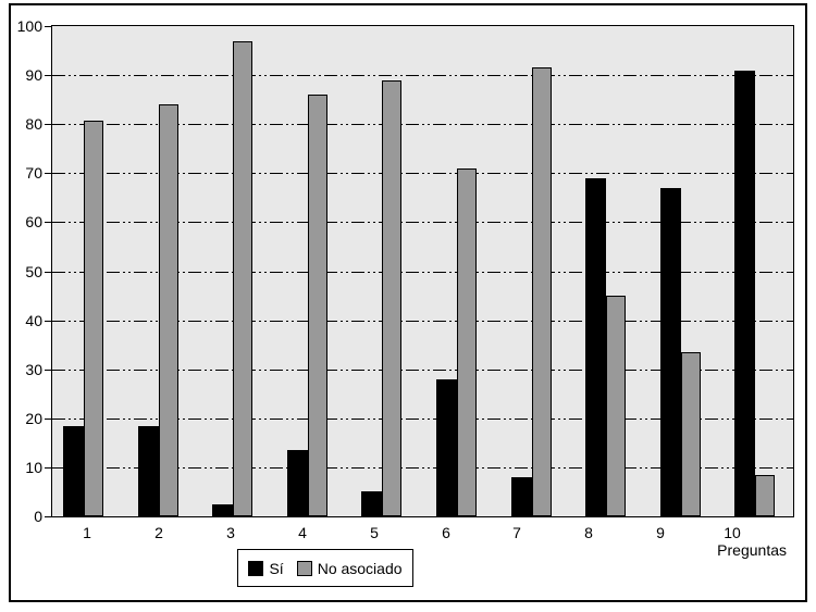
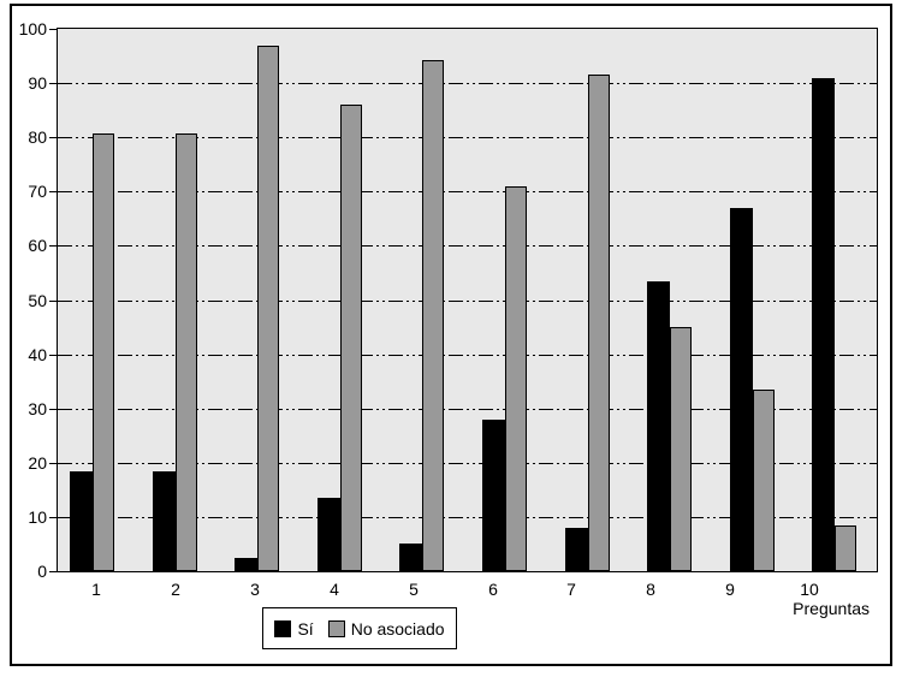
No asociado/2: 84 -> 81
No asociado/5: 89 -> 94
Sí/8: 69 -> 54
